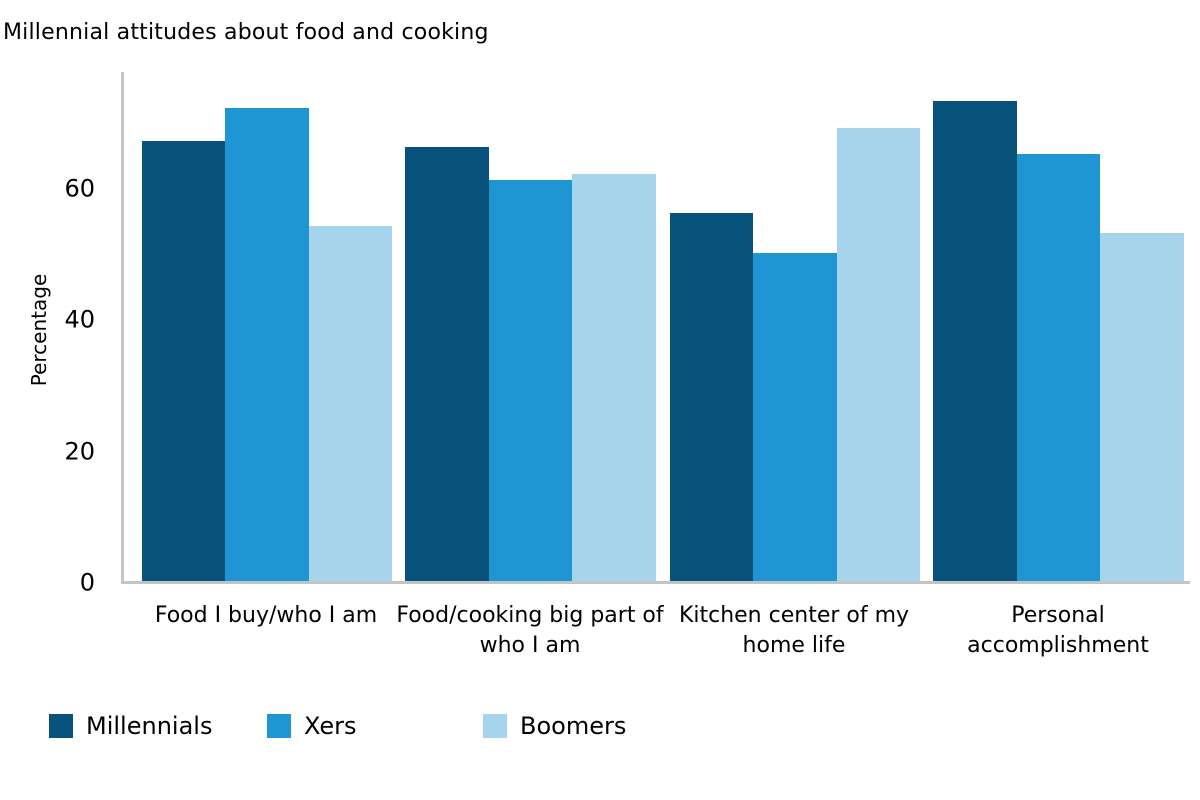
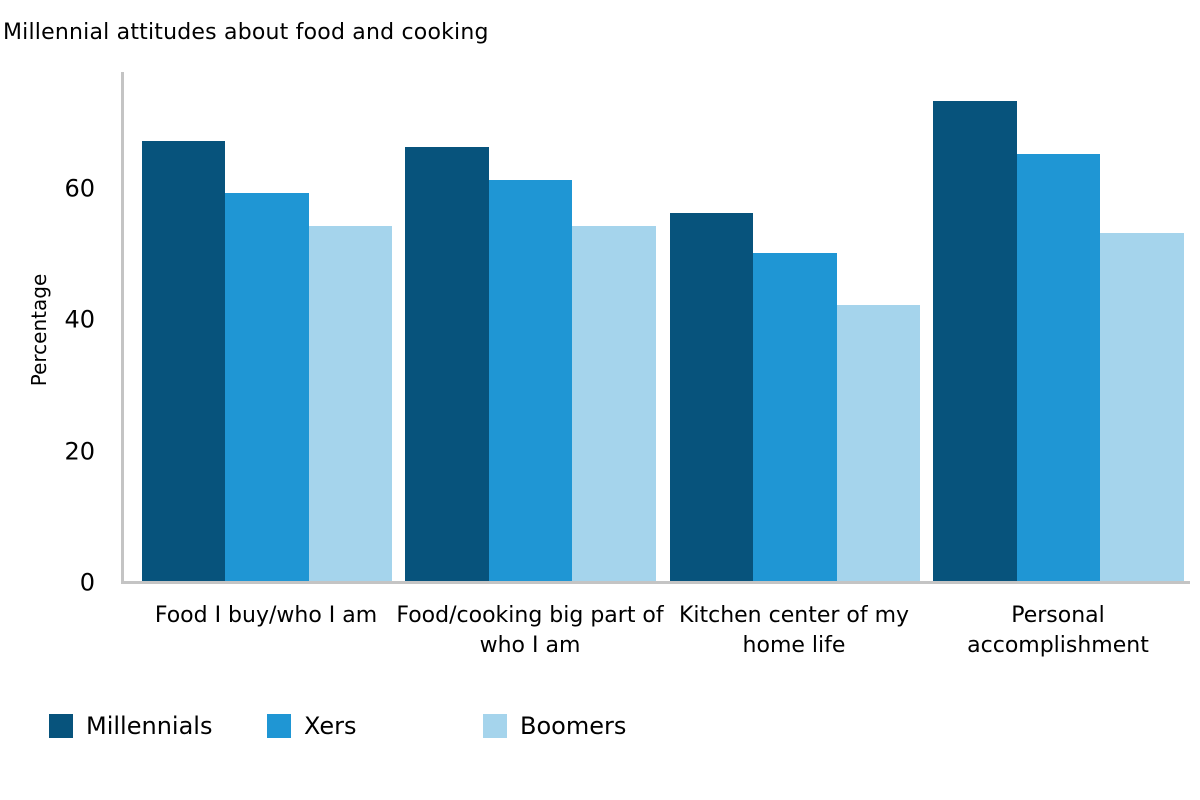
Xers/Food I buy/who I am: 72 -> 59
Boomers/Food/cooking big part of who I am: 62 -> 54
Boomers/Kitchen center of my home life: 69 -> 42
